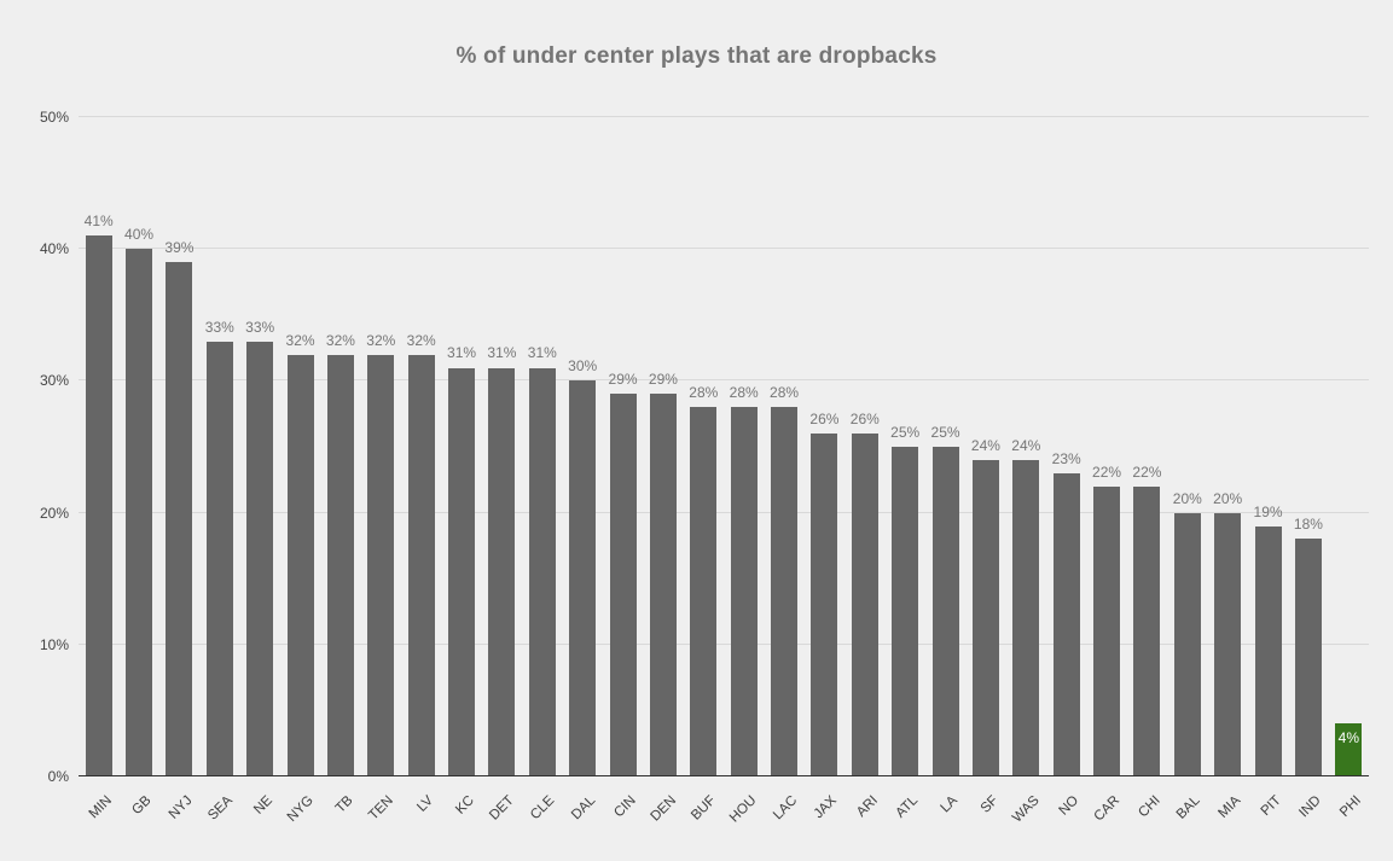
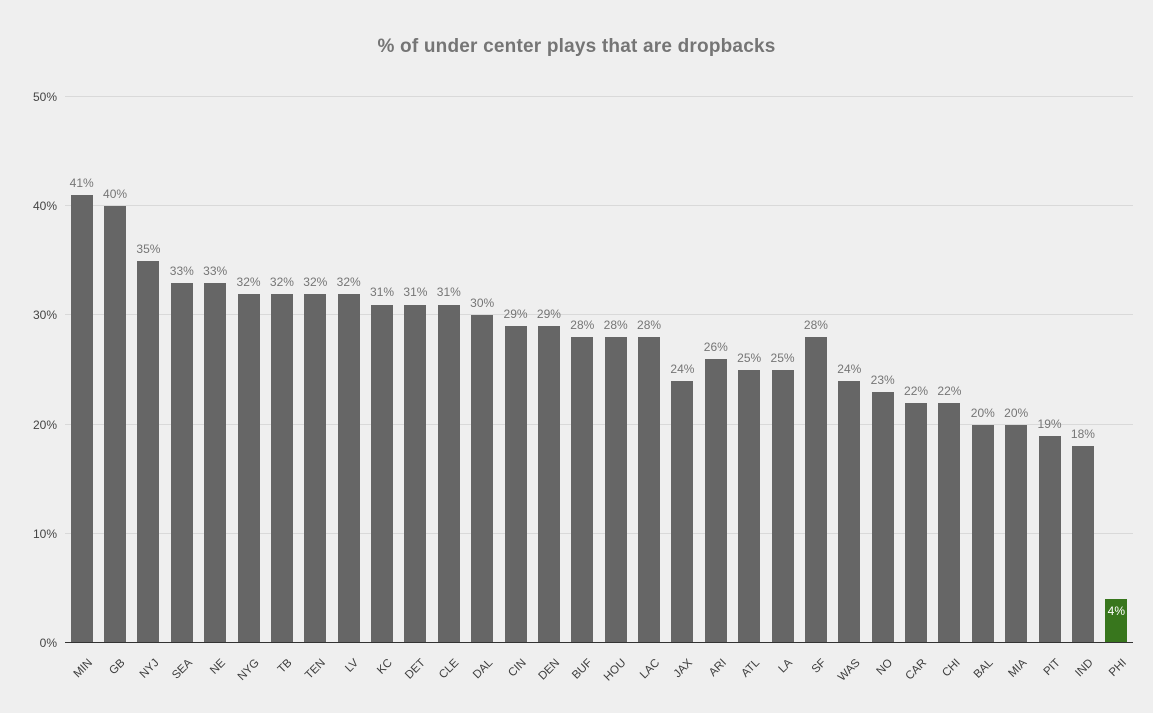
NYJ: 39% -> 35%
JAX: 26% -> 24%
SF: 24% -> 28%
